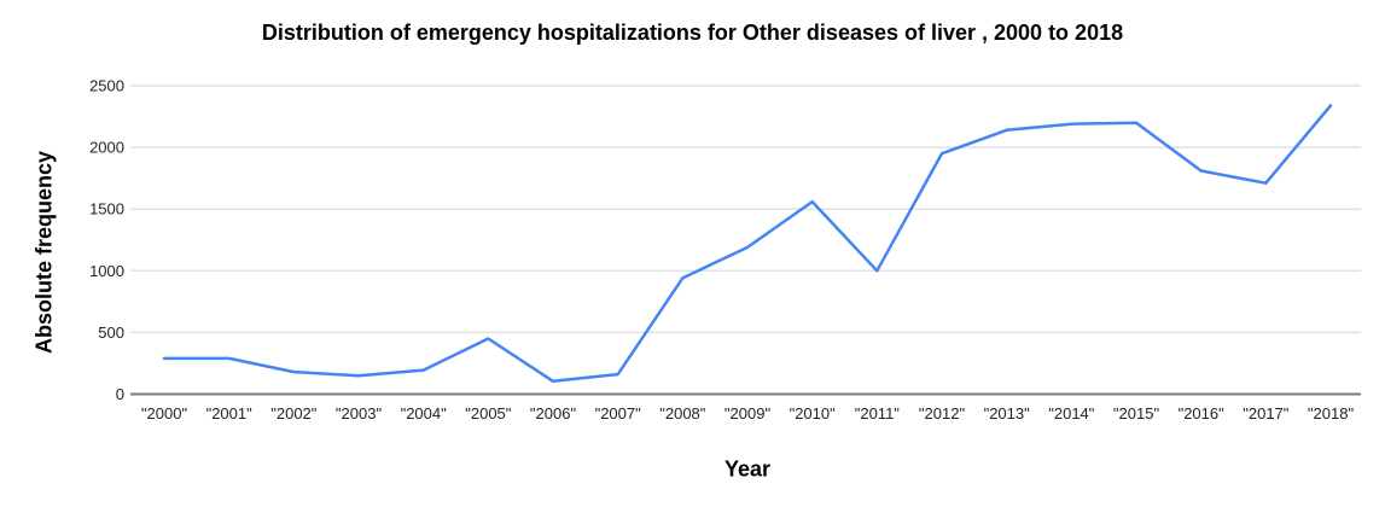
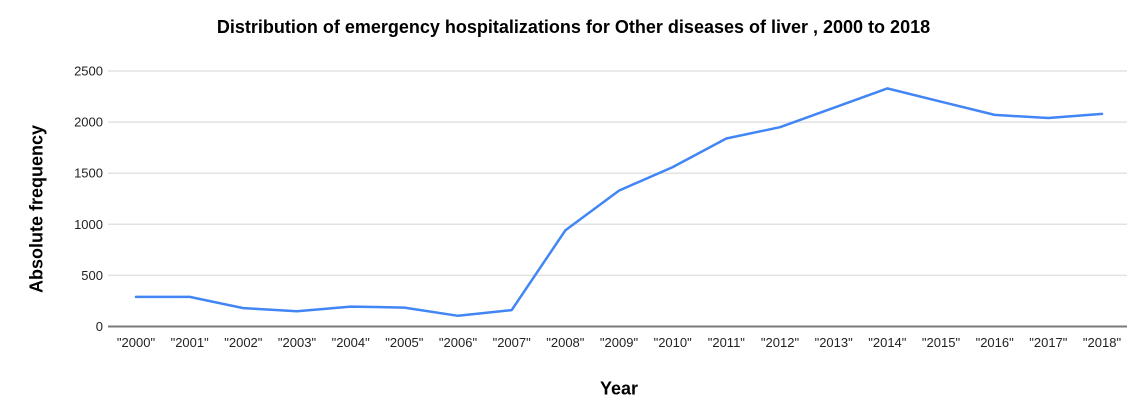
"2005": 450 -> 180
"2009": 1190 -> 1330
"2011": 1000 -> 1840
"2014": 2190 -> 2330
"2016": 1810 -> 2070
"2017": 1710 -> 2040
"2018": 2340 -> 2080
